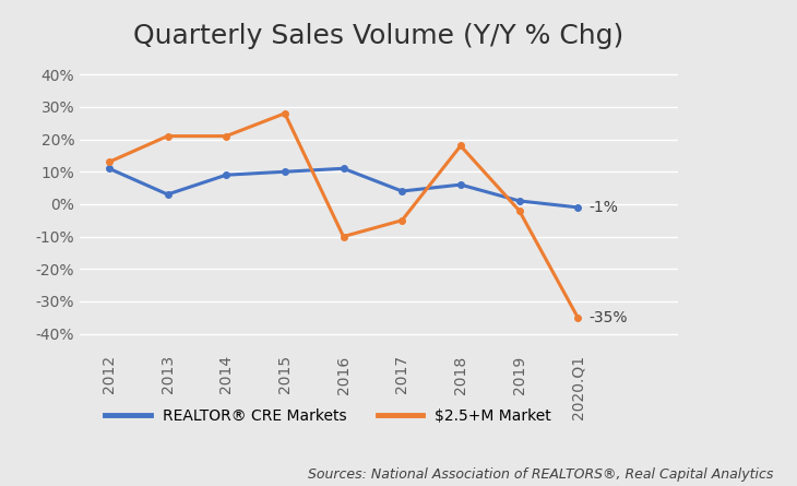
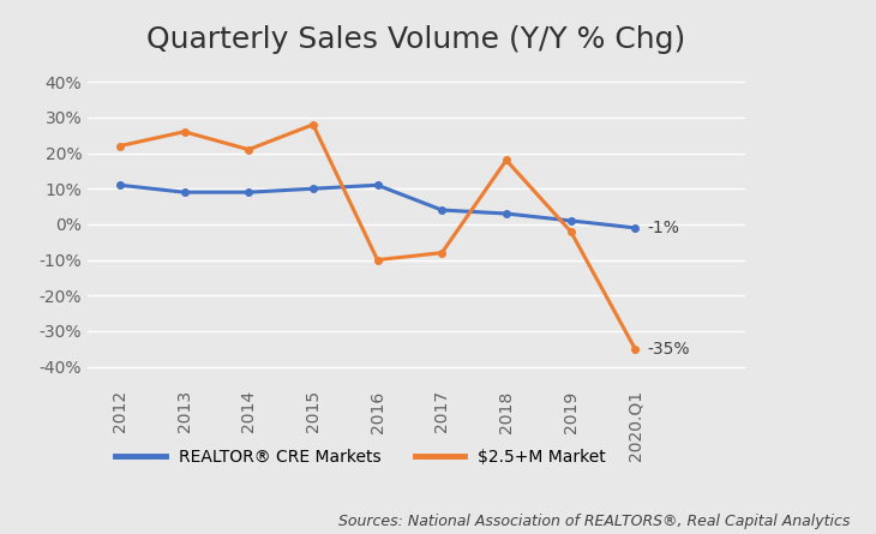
$2.5+M Market/2012: 13% -> 22%
REALTOR® CRE Markets/2013: 3% -> 9%
$2.5+M Market/2013: 21% -> 26%
$2.5+M Market/2017: -5% -> -8%
REALTOR® CRE Markets/2018: 6% -> 3%
